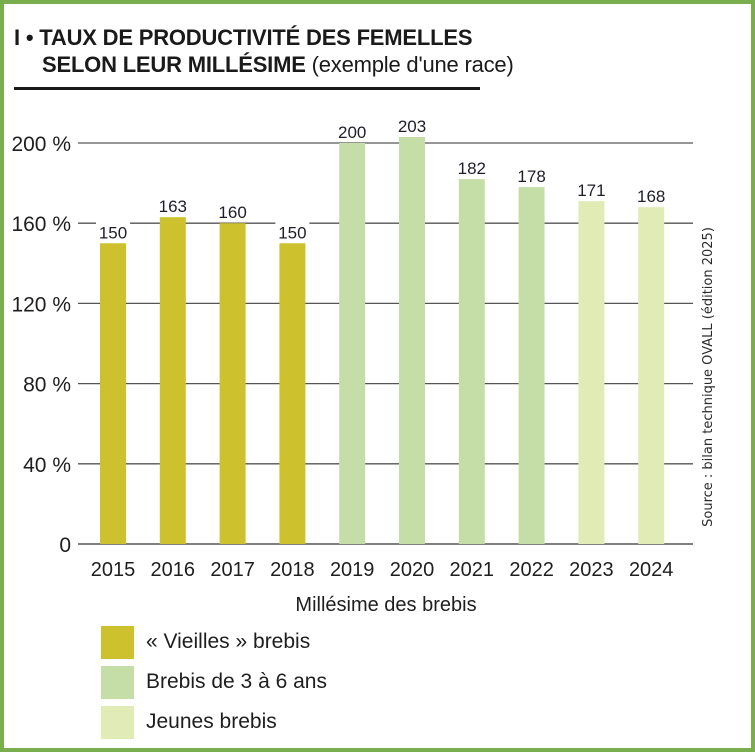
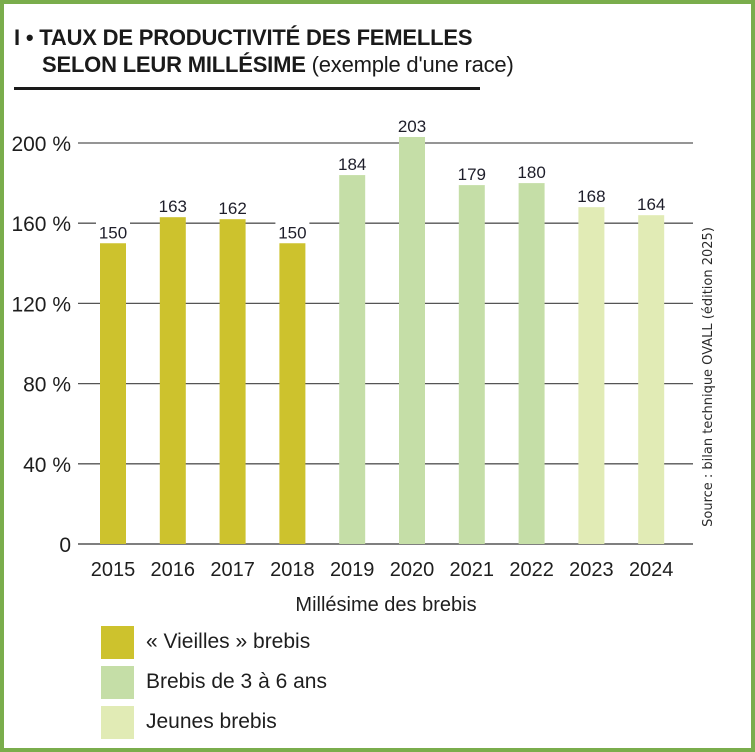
2017: 160 -> 162
2019: 200 -> 184
2021: 182 -> 179
2022: 178 -> 180
2023: 171 -> 168
2024: 168 -> 164
